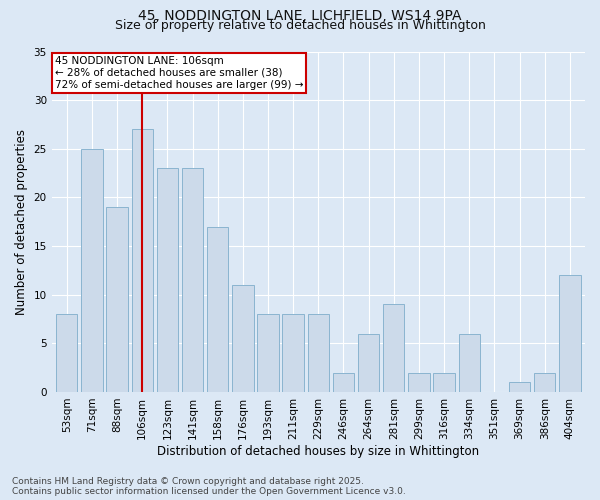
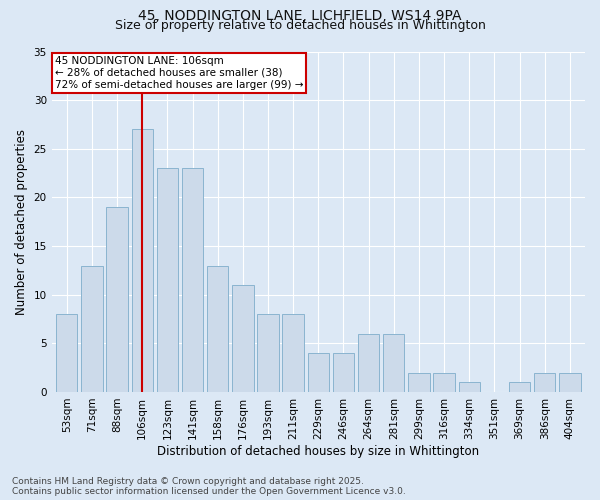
71sqm: 25 -> 13
158sqm: 17 -> 13
229sqm: 8 -> 4
246sqm: 2 -> 4
281sqm: 9 -> 6
334sqm: 6 -> 1
404sqm: 12 -> 2
